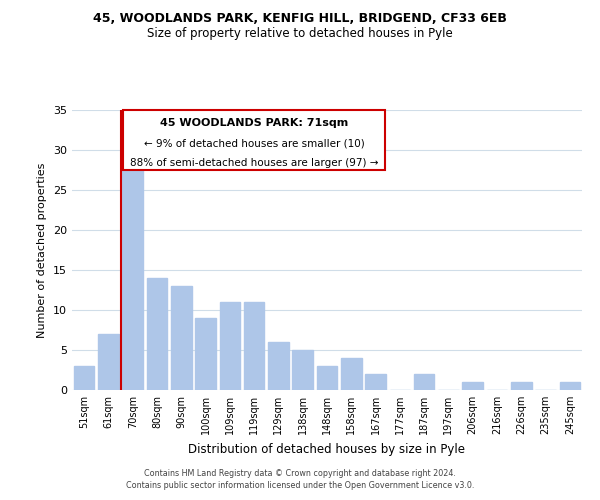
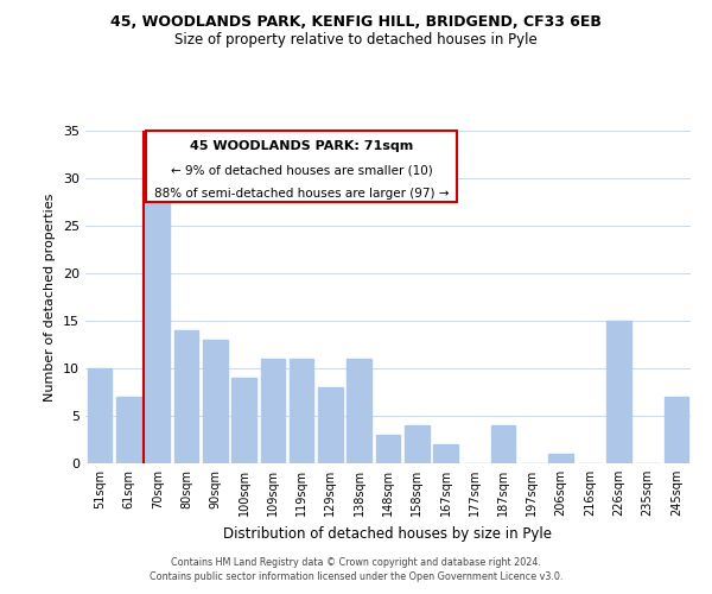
51sqm: 3 -> 10
129sqm: 6 -> 8
138sqm: 5 -> 11
187sqm: 2 -> 4
226sqm: 1 -> 15
245sqm: 1 -> 7
